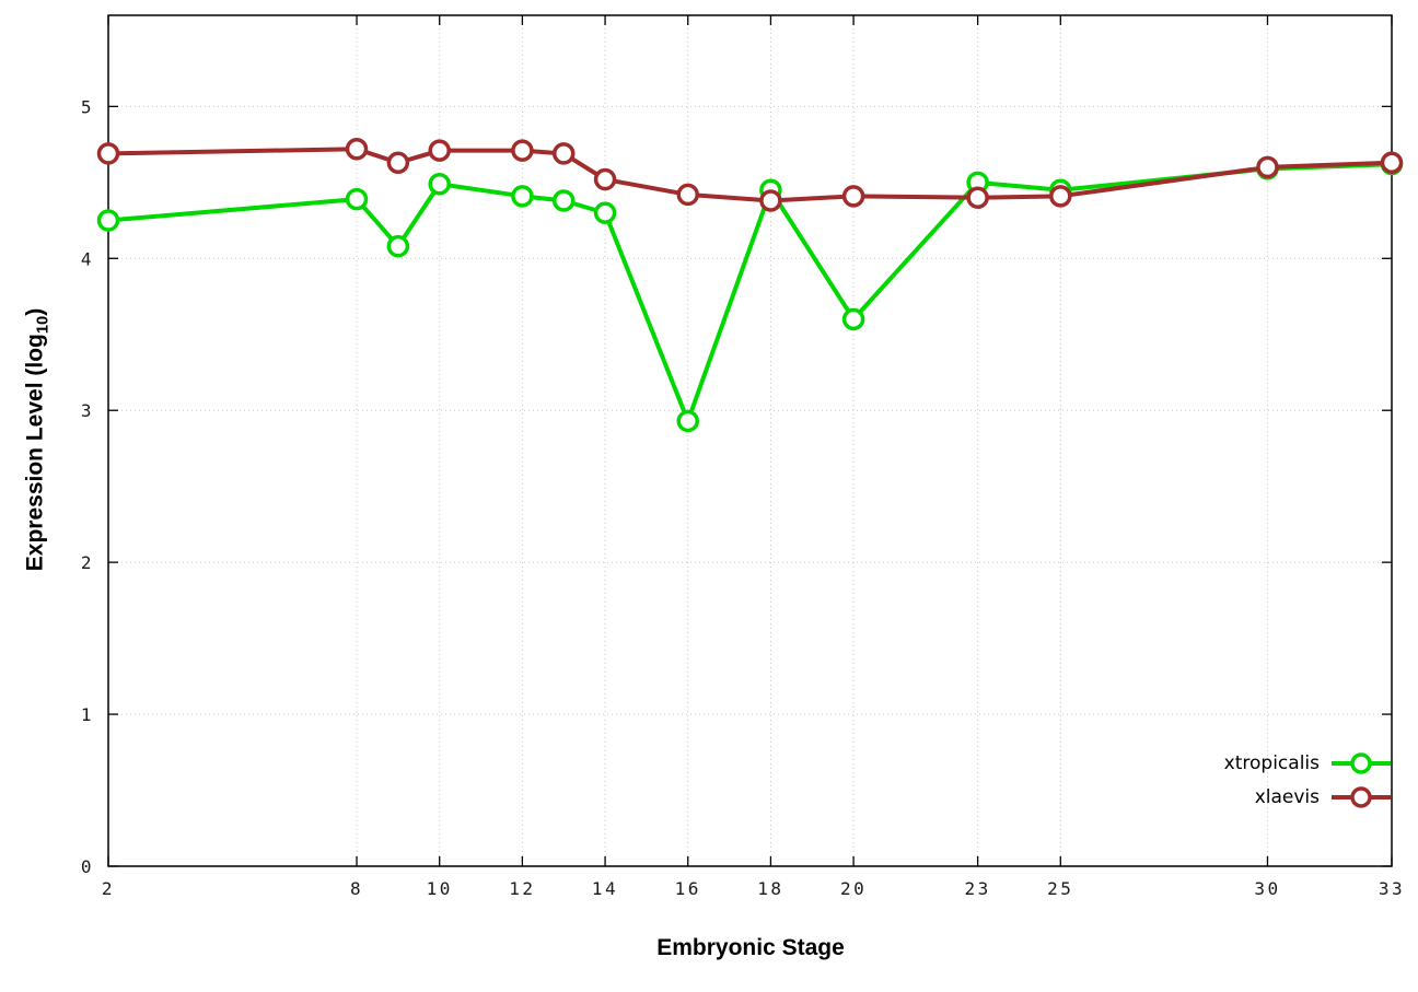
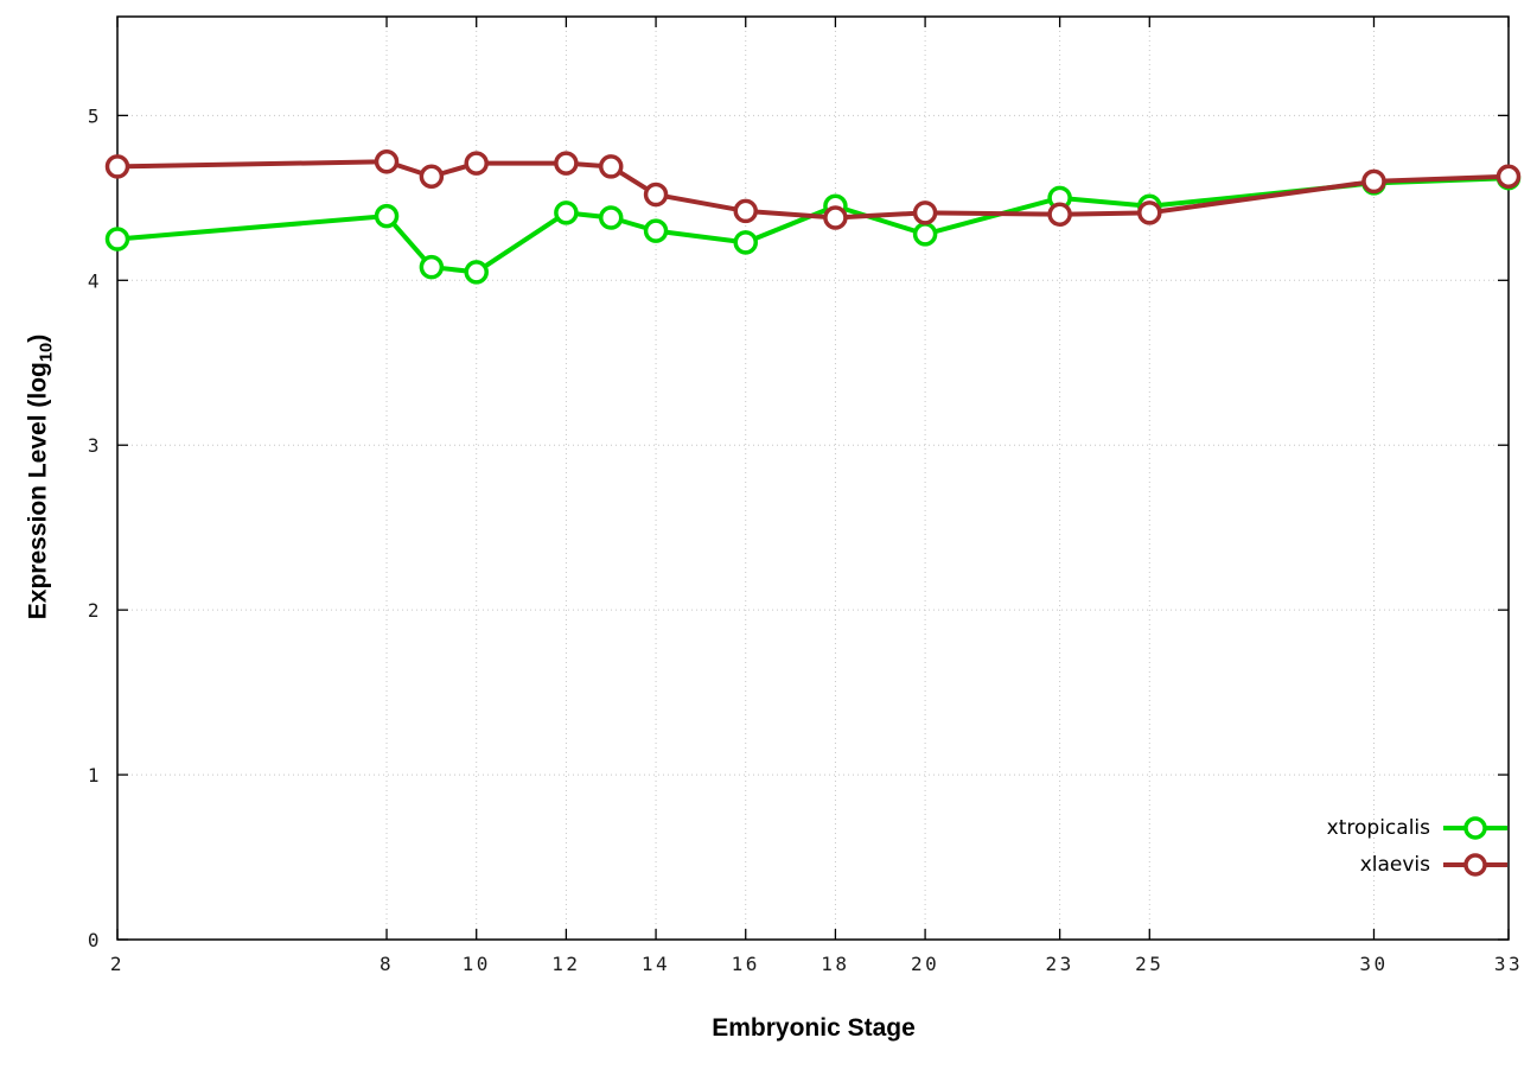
xtropicalis/10: 4.49 -> 4.05
xtropicalis/16: 2.93 -> 4.23
xtropicalis/20: 3.60 -> 4.28
